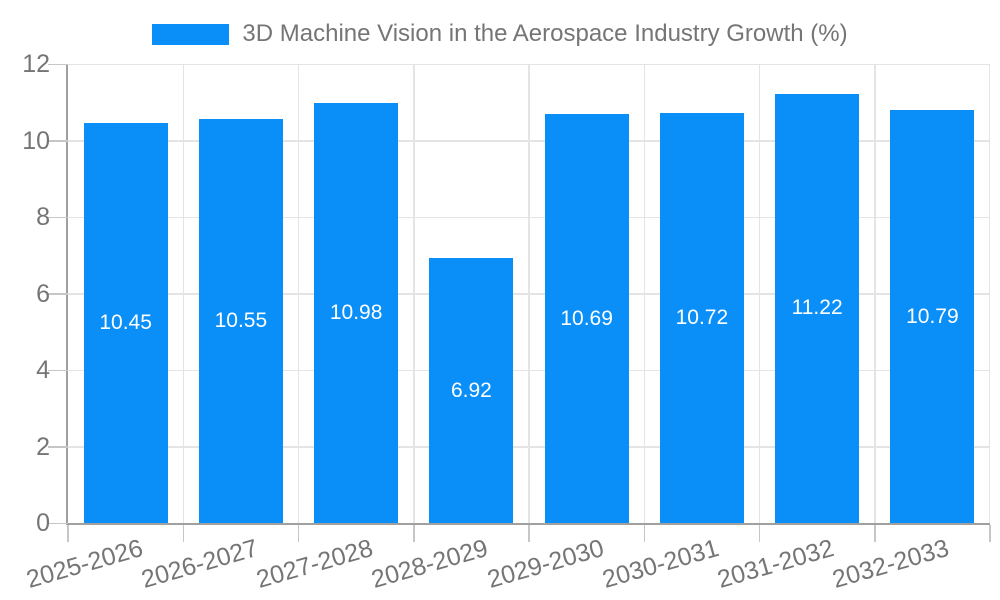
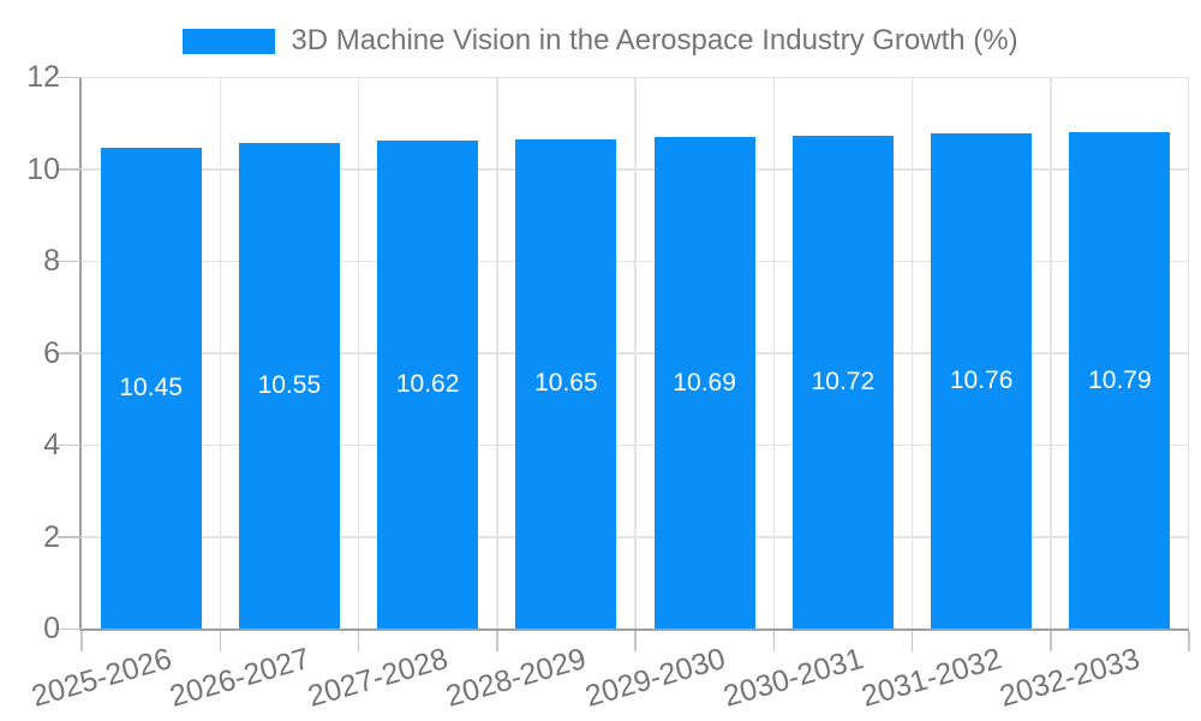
2027-2028: 10.98 -> 10.62
2028-2029: 6.92 -> 10.65
2031-2032: 11.22 -> 10.76
